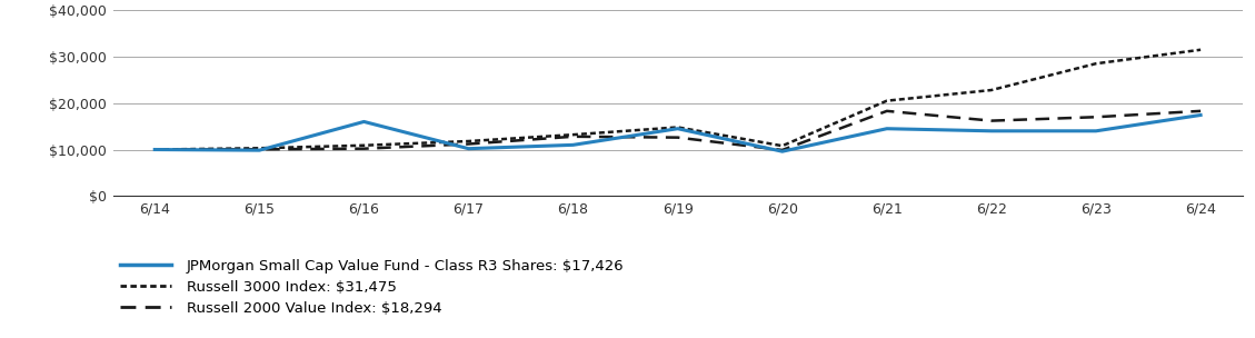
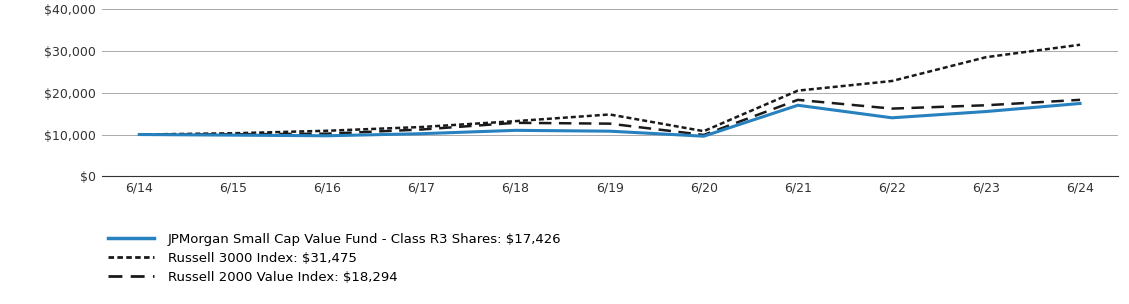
JPMorgan Small Cap Value Fund - Class R3 Shares: $17,426/6/16: $16,000 -> $9,700
JPMorgan Small Cap Value Fund - Class R3 Shares: $17,426/6/19: $14,500 -> $10,800
JPMorgan Small Cap Value Fund - Class R3 Shares: $17,426/6/21: $14,500 -> $17,000
JPMorgan Small Cap Value Fund - Class R3 Shares: $17,426/6/23: $14,000 -> $15,500
